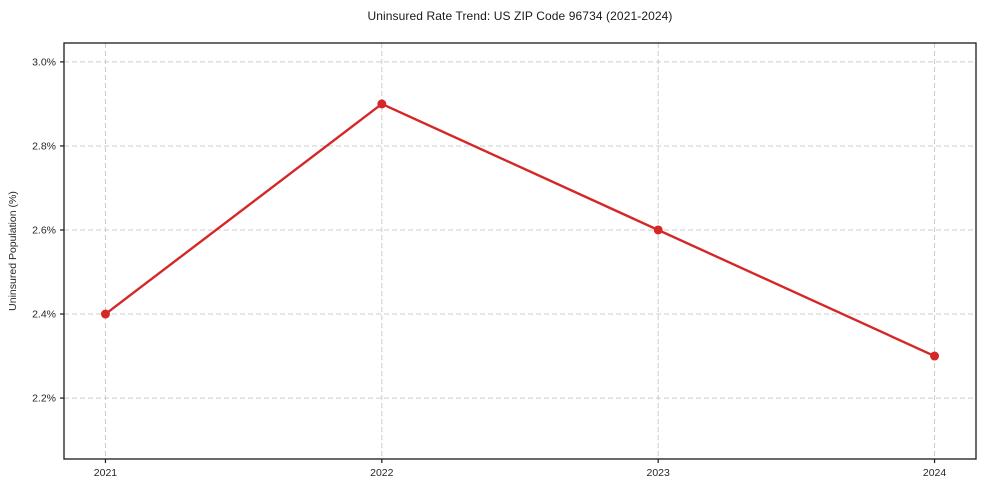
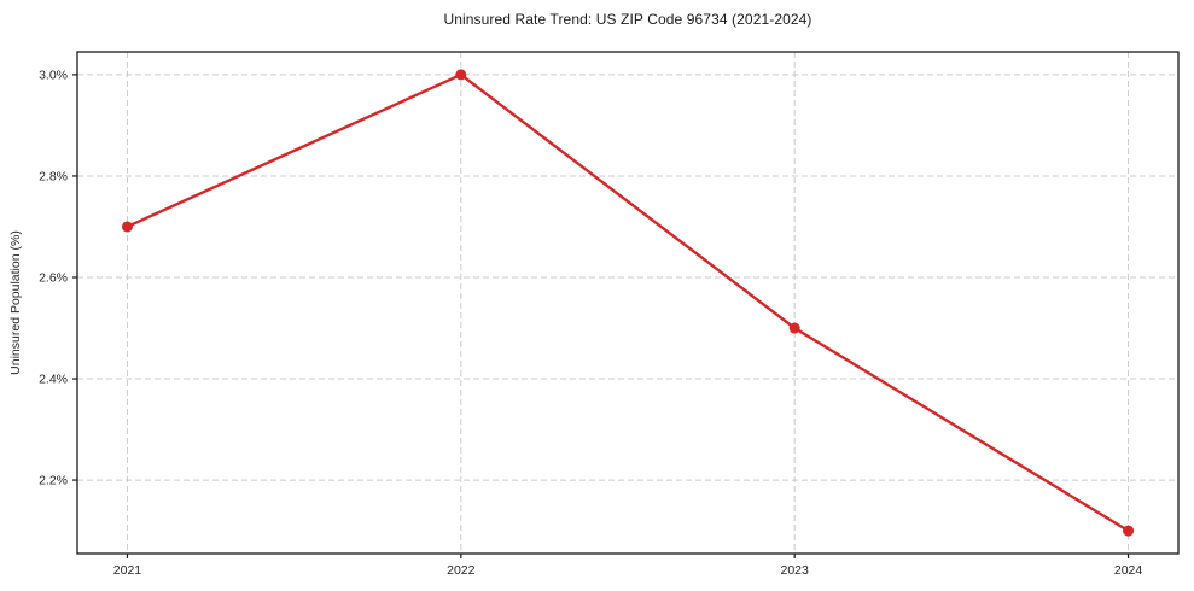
2021: 2.4% -> 2.7%
2022: 2.9% -> 3.0%
2023: 2.6% -> 2.5%
2024: 2.3% -> 2.1%
